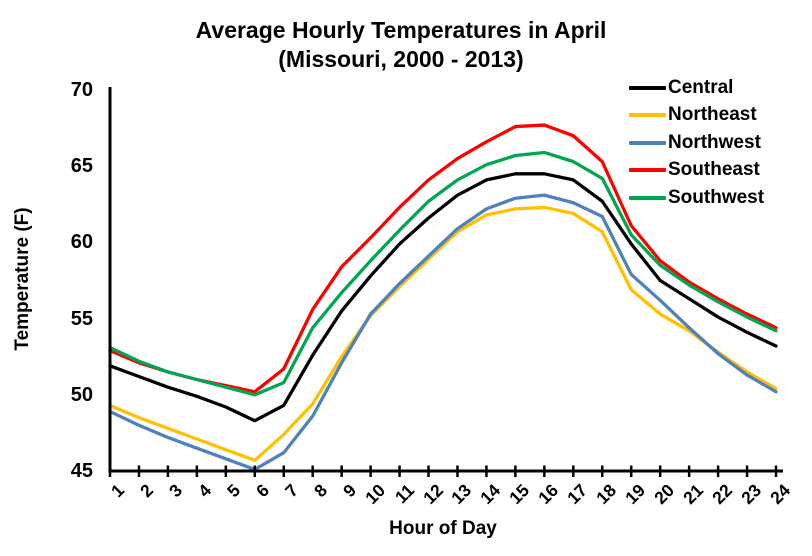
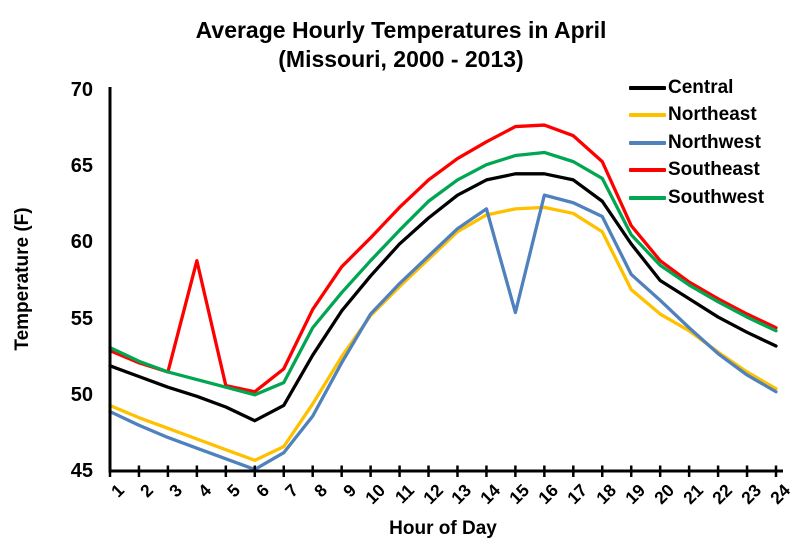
Southeast/4: 51.0 -> 58.8
Northeast/7: 47.4 -> 46.6
Northwest/15: 62.9 -> 55.4
